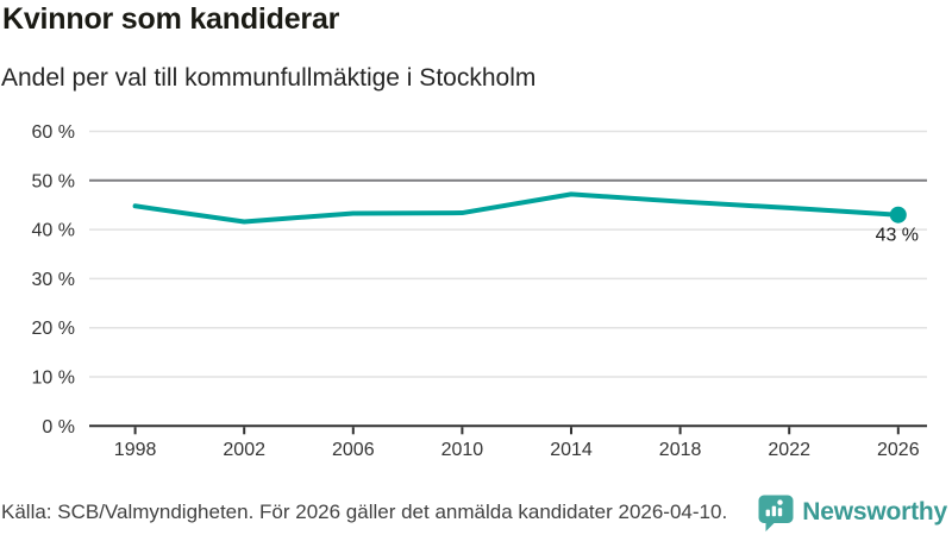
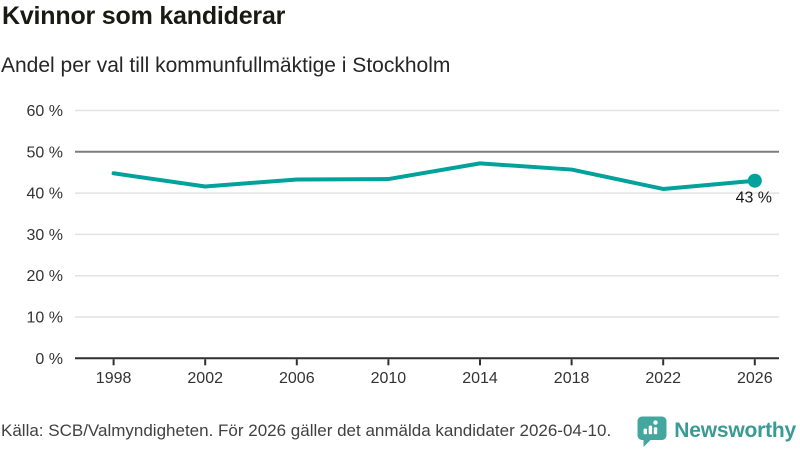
2022: 44% -> 41%
